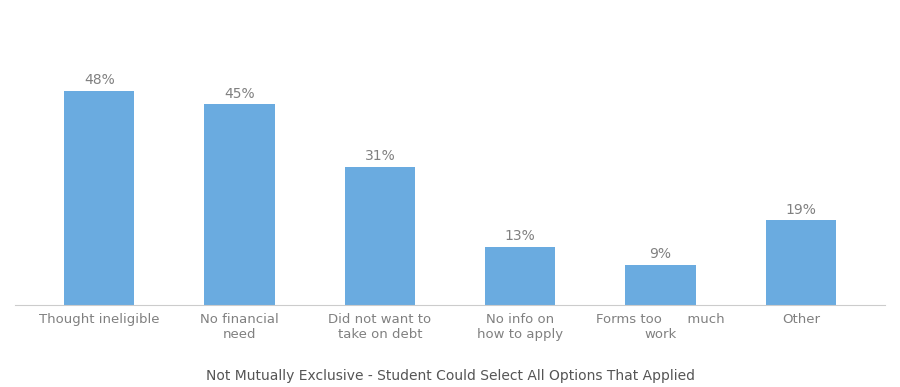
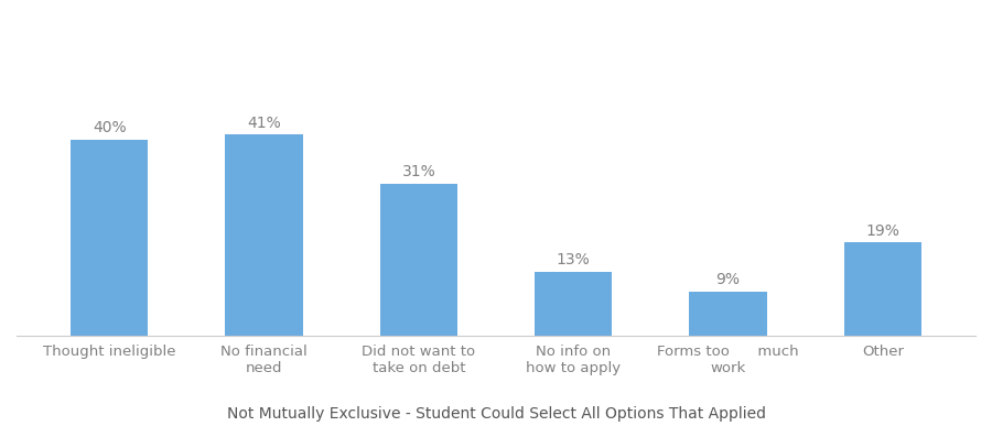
Thought ineligible: 48% -> 40%
No financial need: 45% -> 41%
